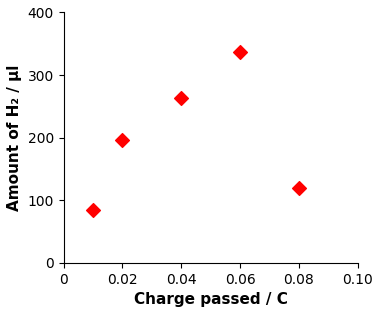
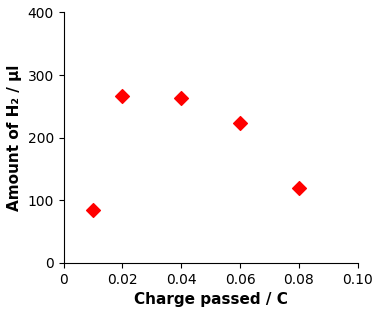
0.02: 196 -> 267
0.06: 336 -> 224
